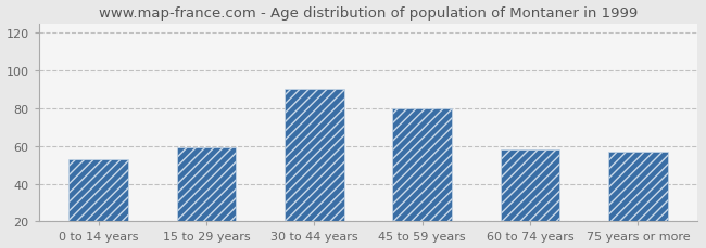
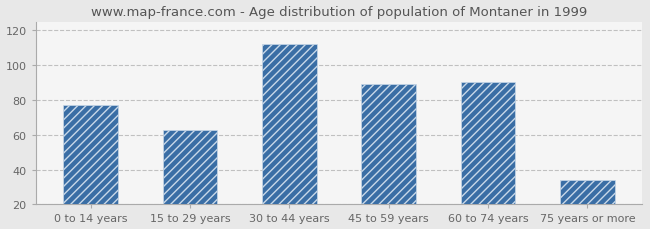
0 to 14 years: 53 -> 77
15 to 29 years: 59 -> 63
30 to 44 years: 90 -> 112
45 to 59 years: 80 -> 89
60 to 74 years: 58 -> 90
75 years or more: 57 -> 34
